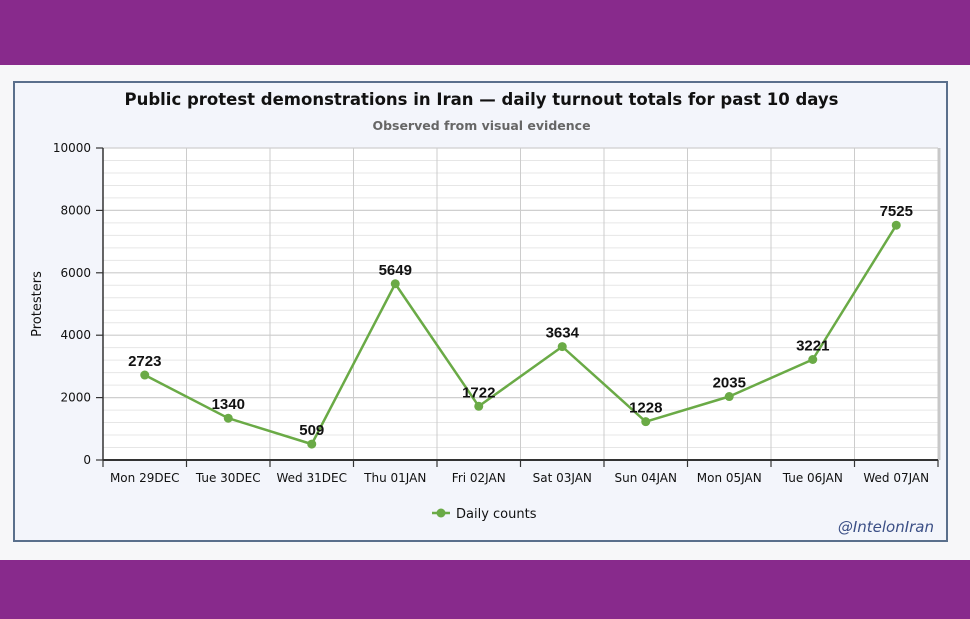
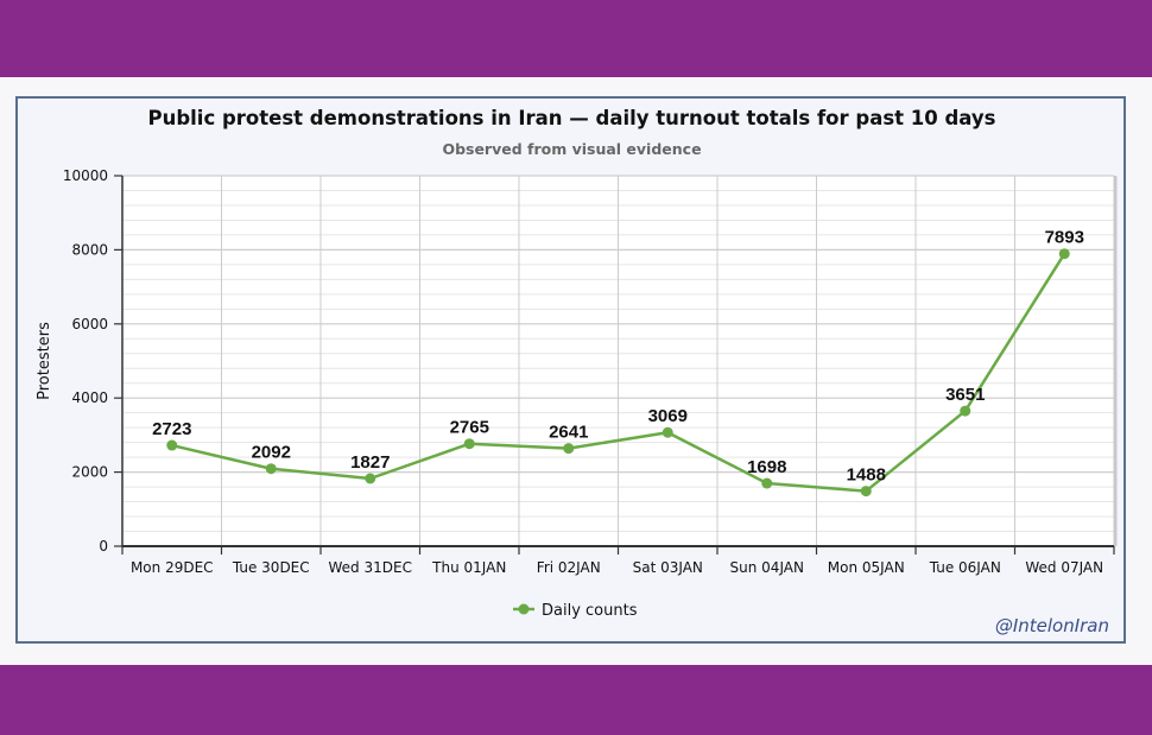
Tue 30DEC: 1340 -> 2092
Wed 31DEC: 509 -> 1827
Thu 01JAN: 5649 -> 2765
Fri 02JAN: 1722 -> 2641
Sat 03JAN: 3634 -> 3069
Sun 04JAN: 1228 -> 1698
Mon 05JAN: 2035 -> 1488
Tue 06JAN: 3221 -> 3651
Wed 07JAN: 7525 -> 7893
